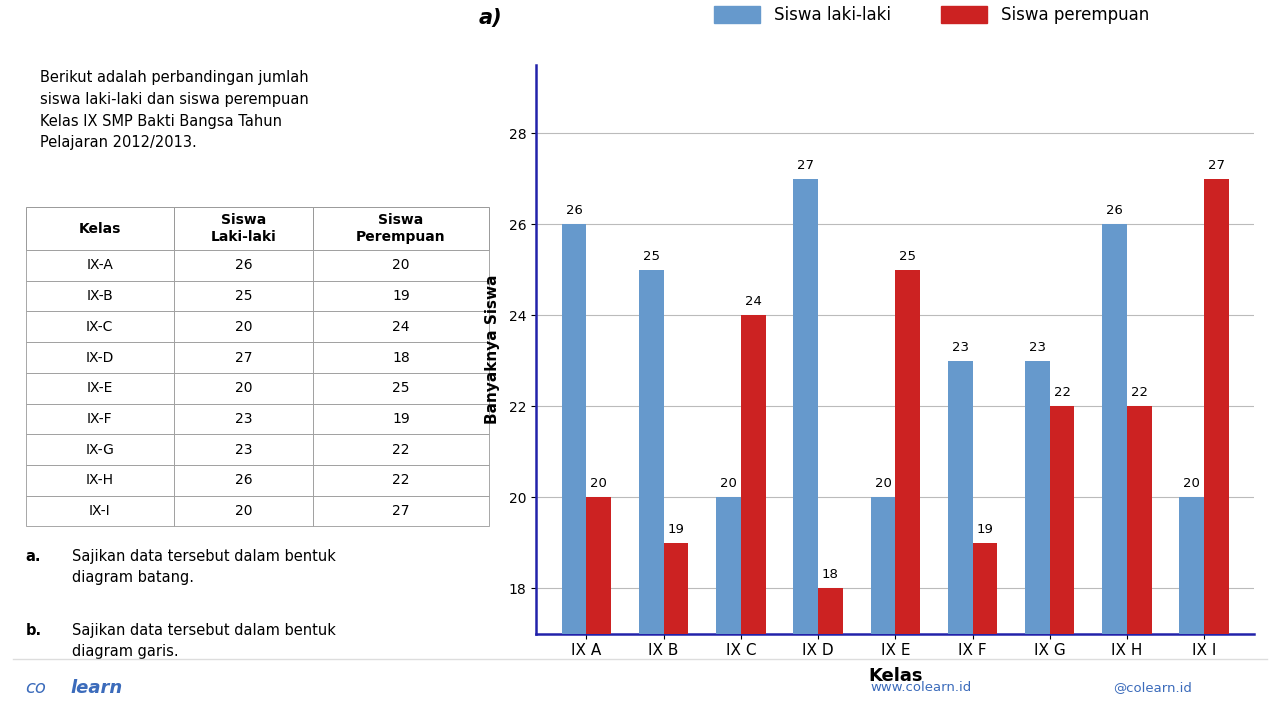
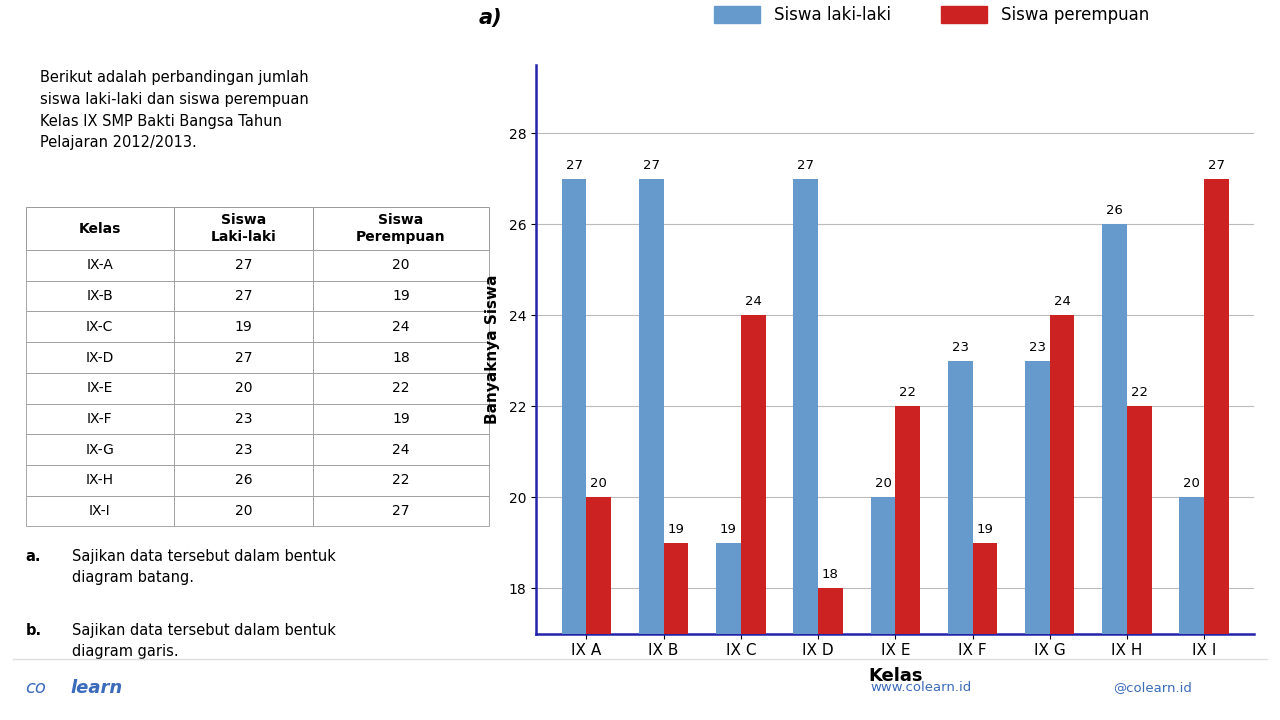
Siswa laki-laki/IX A: 26 -> 27
Siswa laki-laki/IX B: 25 -> 27
Siswa laki-laki/IX C: 20 -> 19
Siswa perempuan/IX E: 25 -> 22
Siswa perempuan/IX G: 22 -> 24
